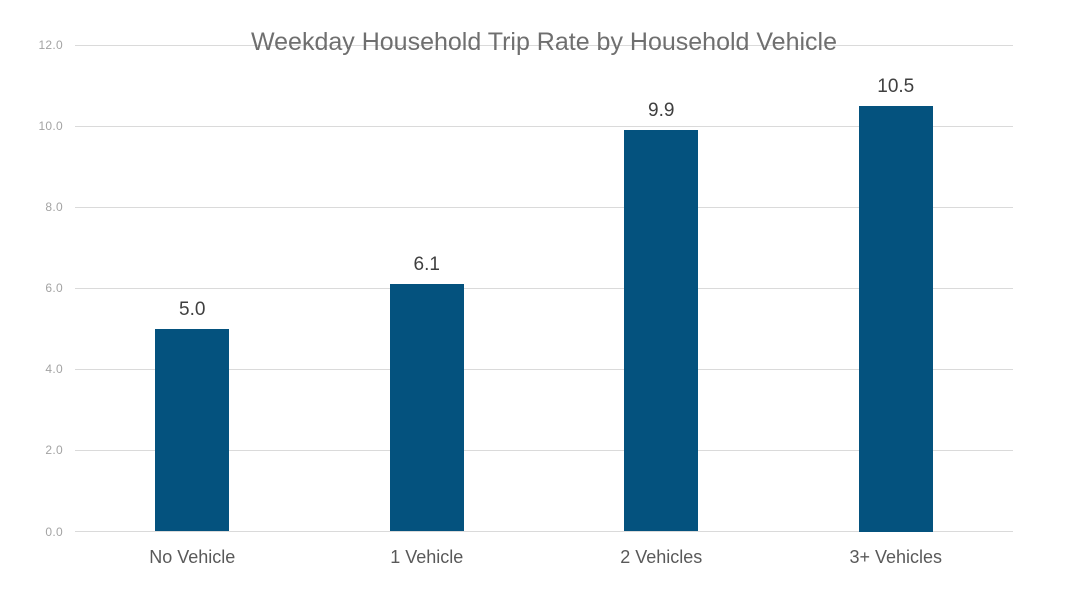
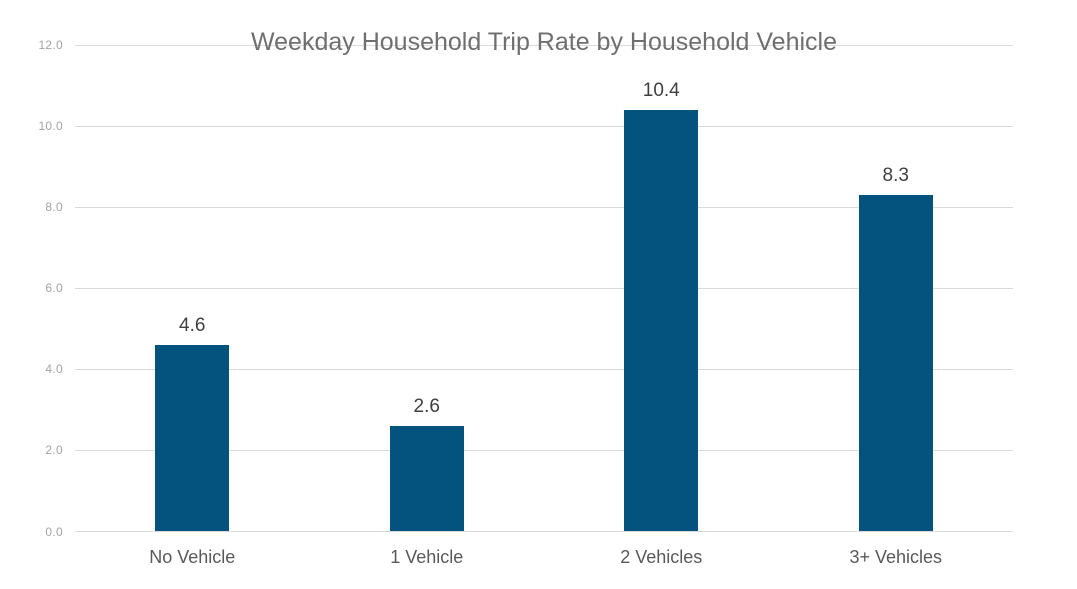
No Vehicle: 5.0 -> 4.6
1 Vehicle: 6.1 -> 2.6
2 Vehicles: 9.9 -> 10.4
3+ Vehicles: 10.5 -> 8.3
